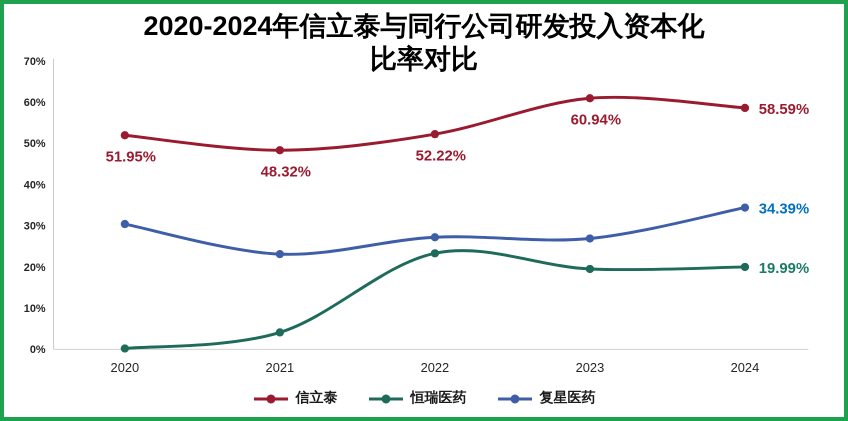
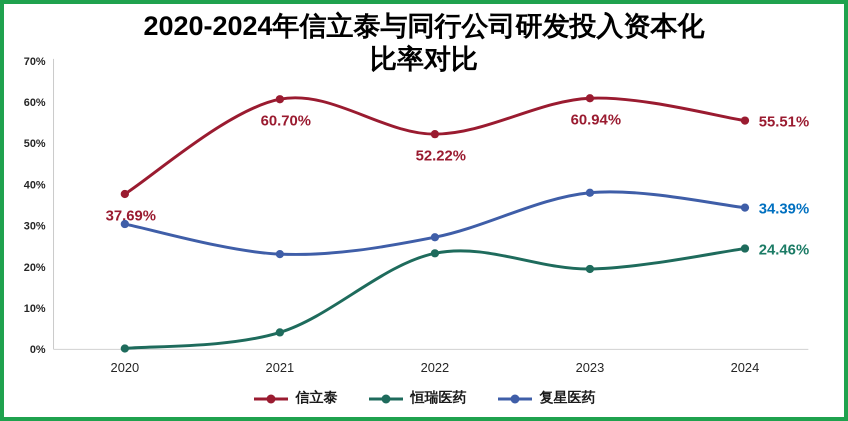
信立泰/2020: 51.95% -> 37.69%
信立泰/2021: 48.32% -> 60.70%
复星医药/2023: 27% -> 38%
信立泰/2024: 58.59% -> 55.51%
恒瑞医药/2024: 19.99% -> 24.46%
